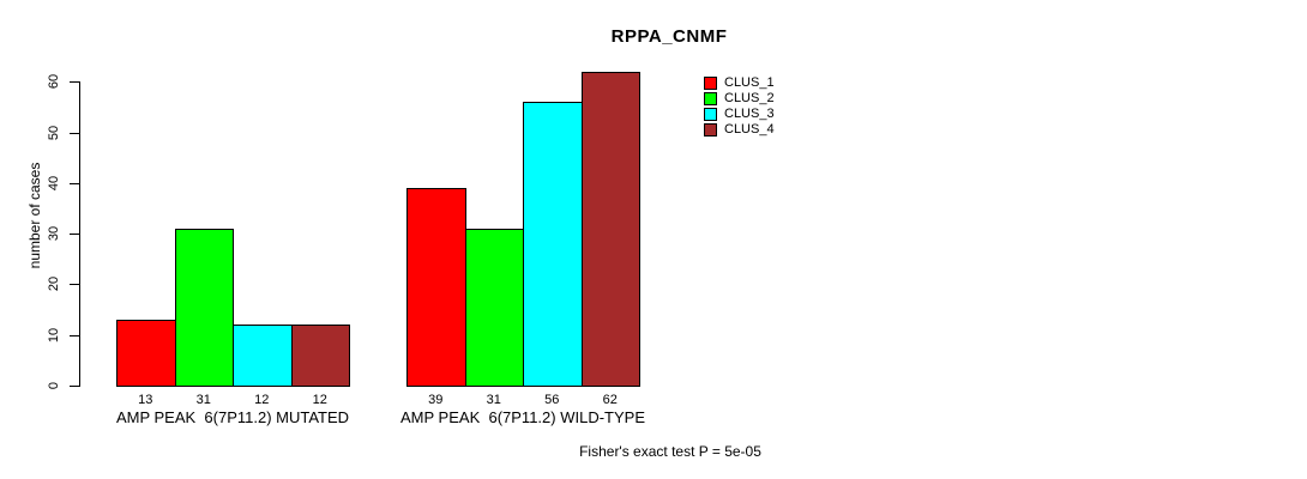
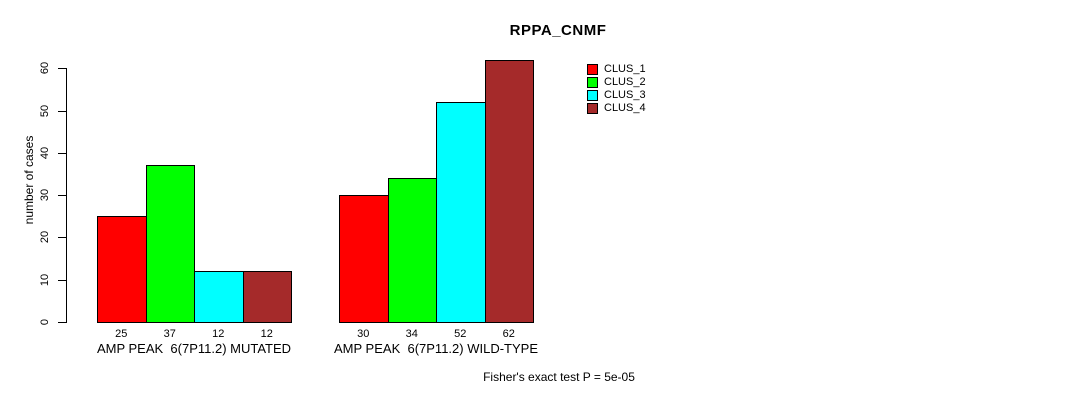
CLUS_1/AMP PEAK 6(7P11.2) MUTATED: 13 -> 25
CLUS_2/AMP PEAK 6(7P11.2) MUTATED: 31 -> 37
CLUS_1/AMP PEAK 6(7P11.2) WILD-TYPE: 39 -> 30
CLUS_2/AMP PEAK 6(7P11.2) WILD-TYPE: 31 -> 34
CLUS_3/AMP PEAK 6(7P11.2) WILD-TYPE: 56 -> 52
